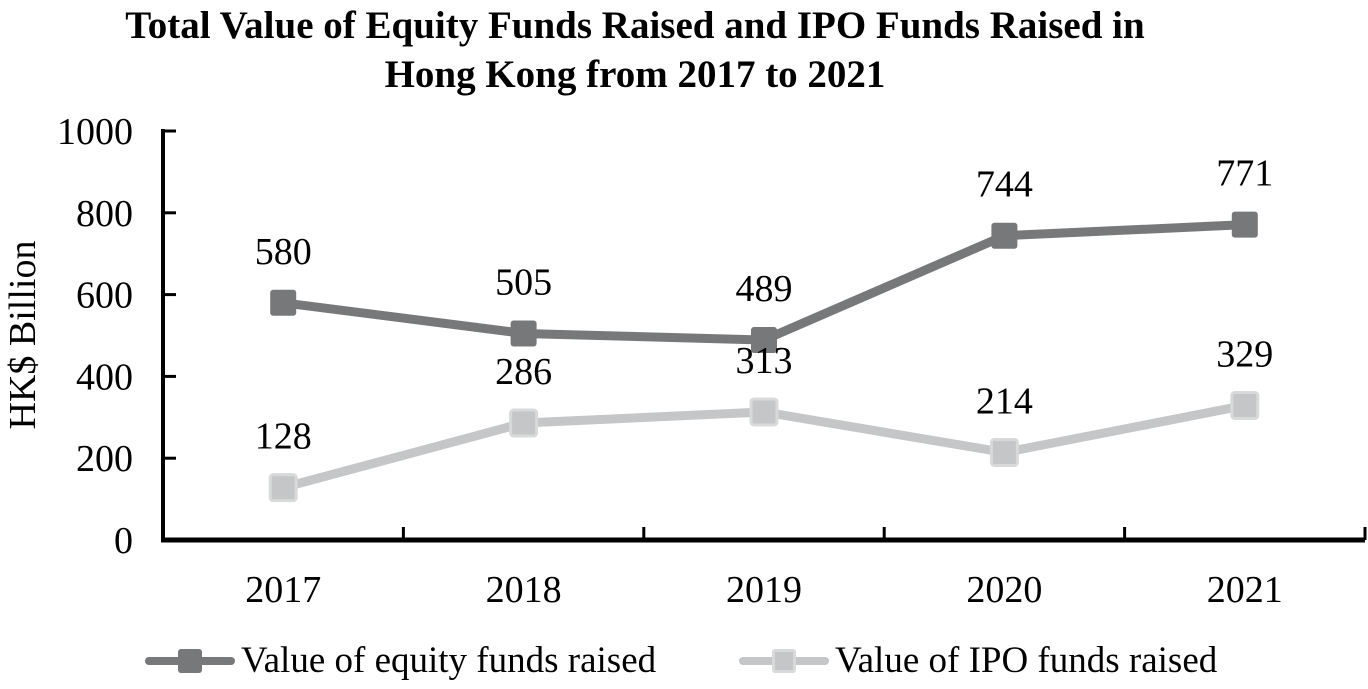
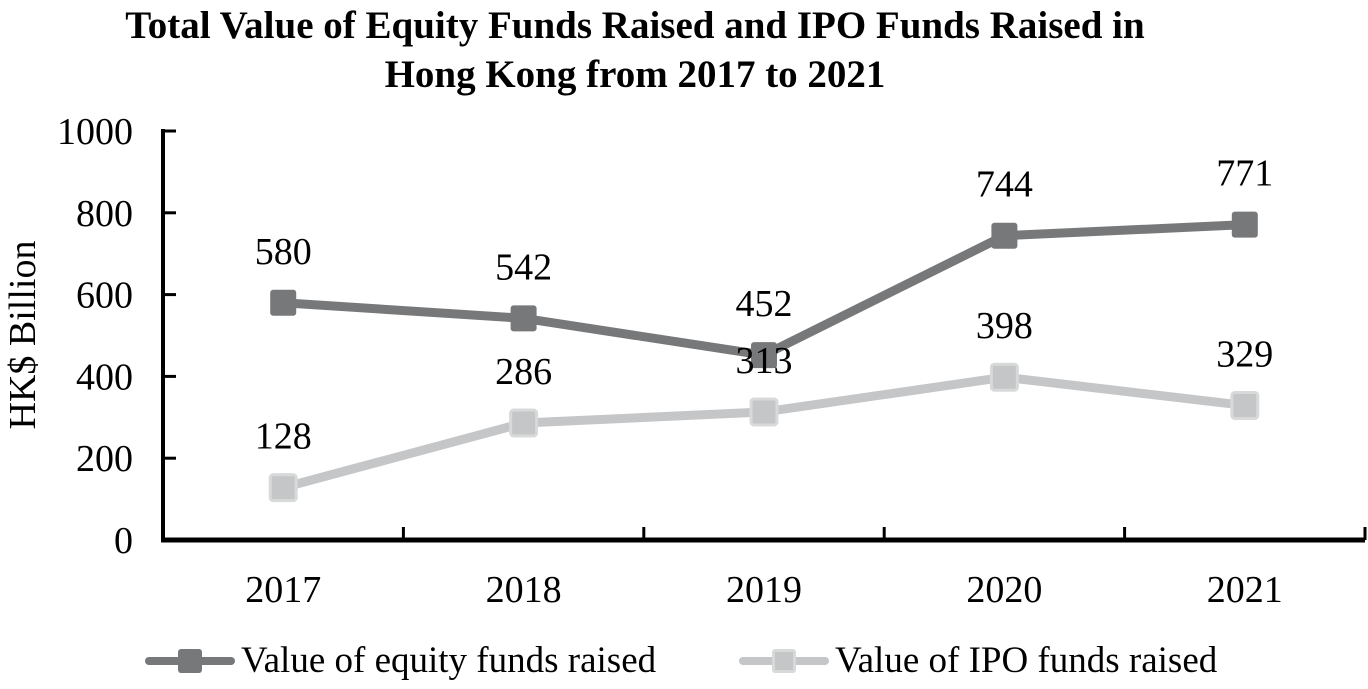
Value of equity funds raised/2018: 505 -> 542
Value of equity funds raised/2019: 489 -> 452
Value of IPO funds raised/2020: 214 -> 398
